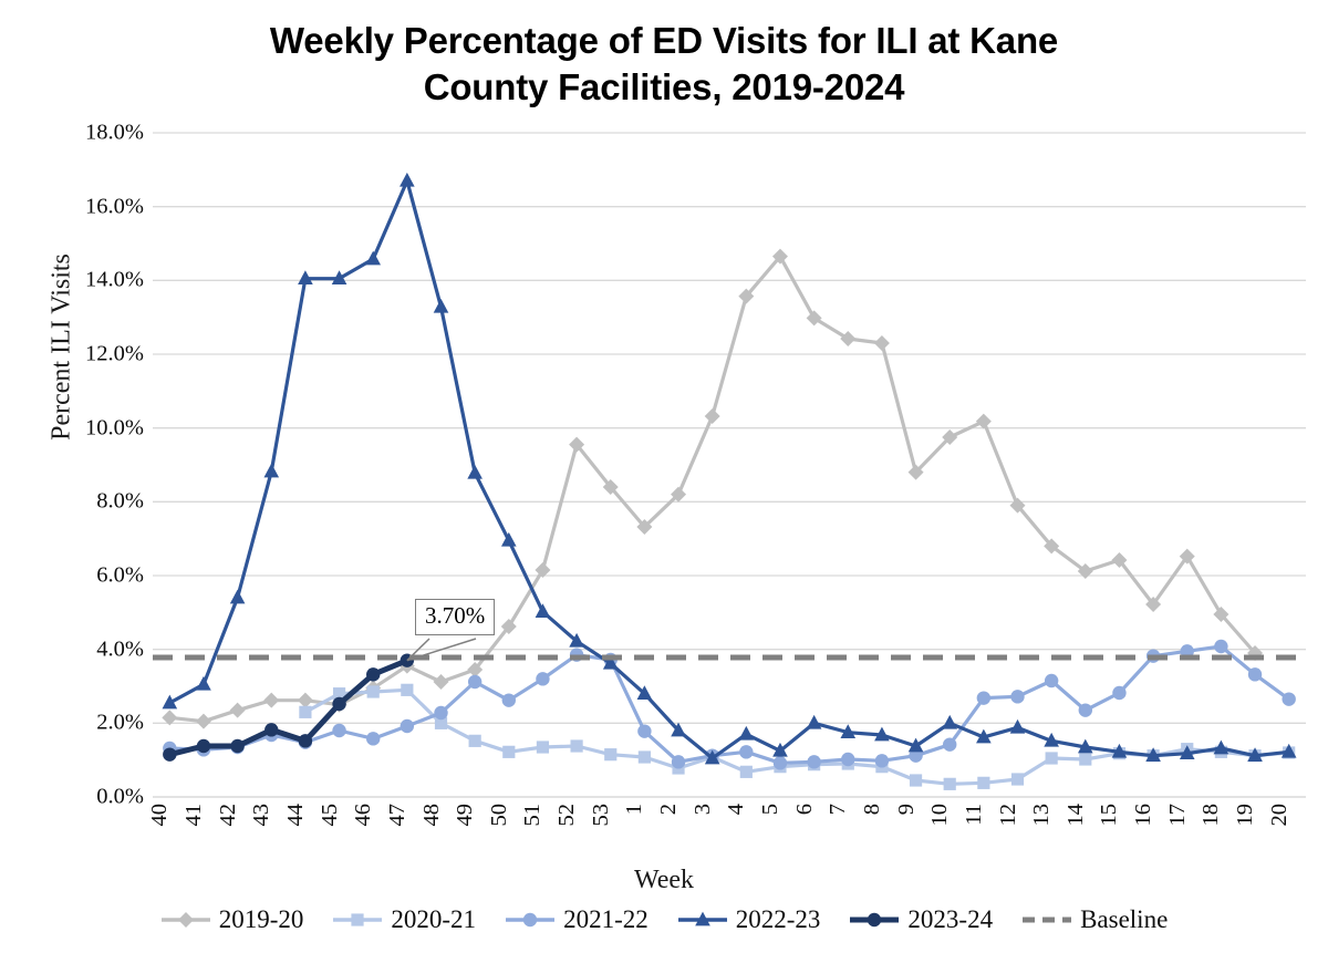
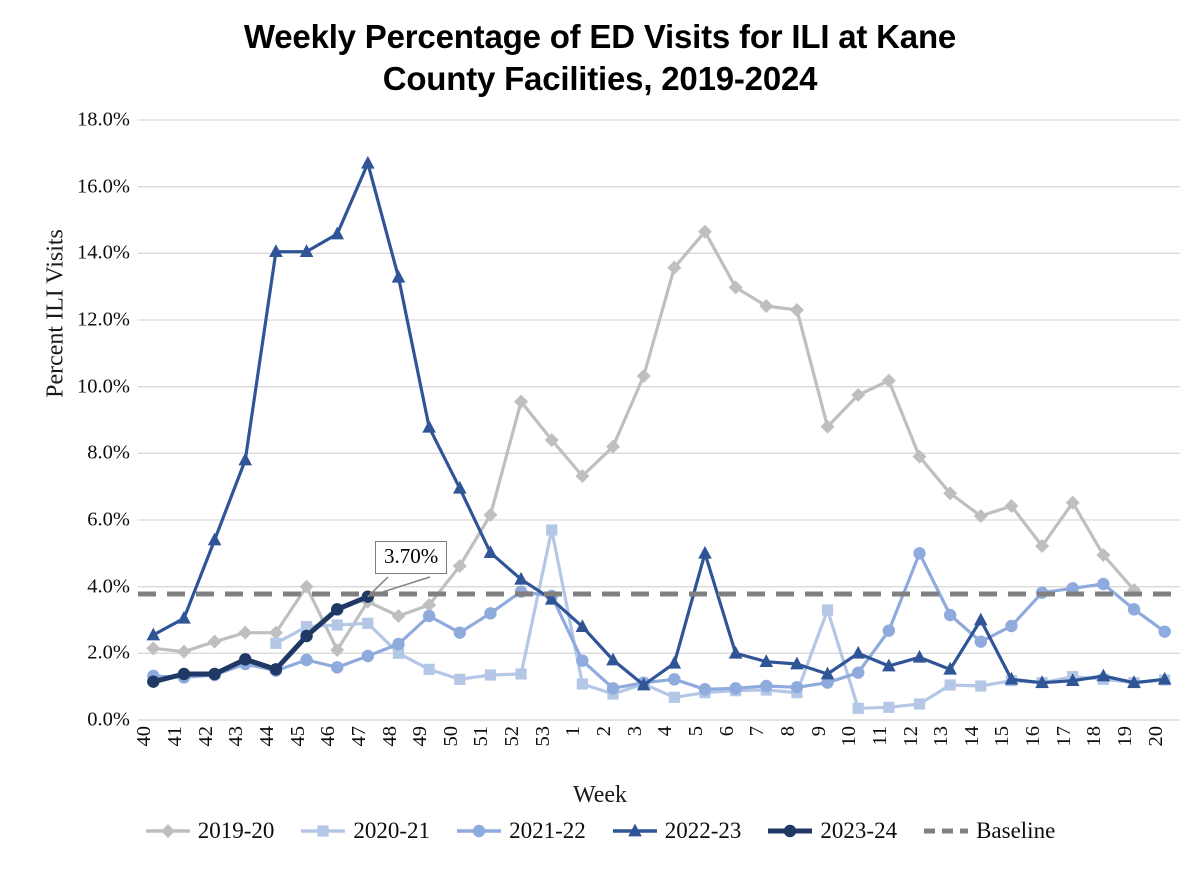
2022-23/43: 8.8% -> 7.8%
2019-20/45: 2.5% -> 4.0%
2019-20/46: 3.0% -> 2.1%
2020-21/53: 1.1% -> 5.7%
2022-23/5: 1.2% -> 5.0%
2020-21/9: 0.5% -> 3.3%
2021-22/12: 2.7% -> 5.0%
2022-23/14: 1.4% -> 3.0%
